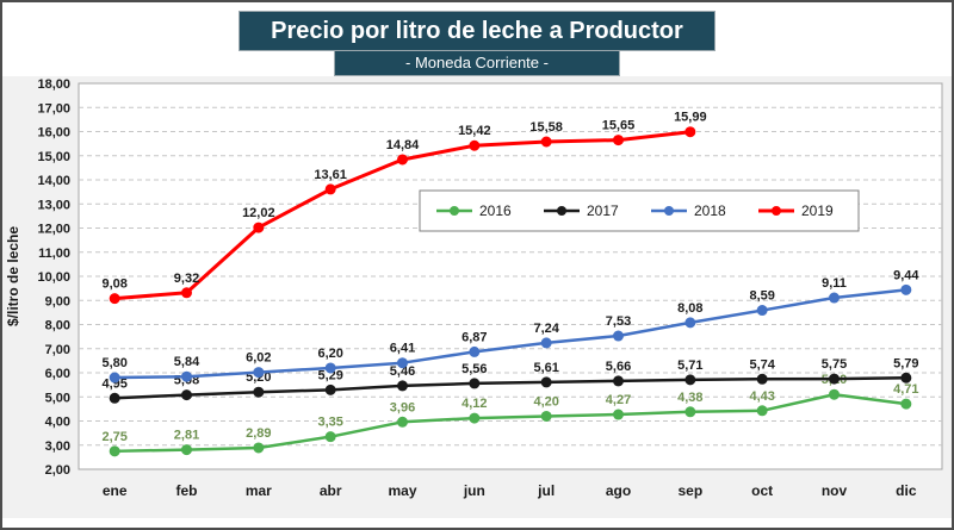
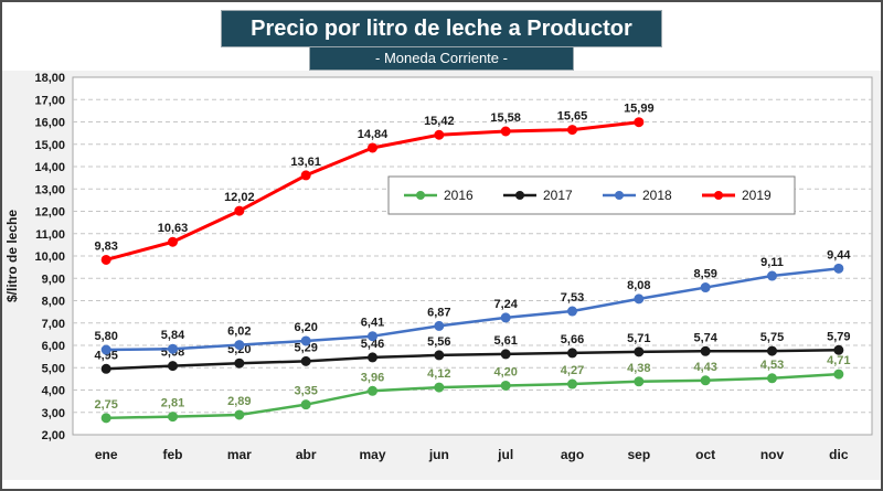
2019/ene: 9,08 -> 9,83
2019/feb: 9,32 -> 10,63
2016/nov: 5,10 -> 4,53
